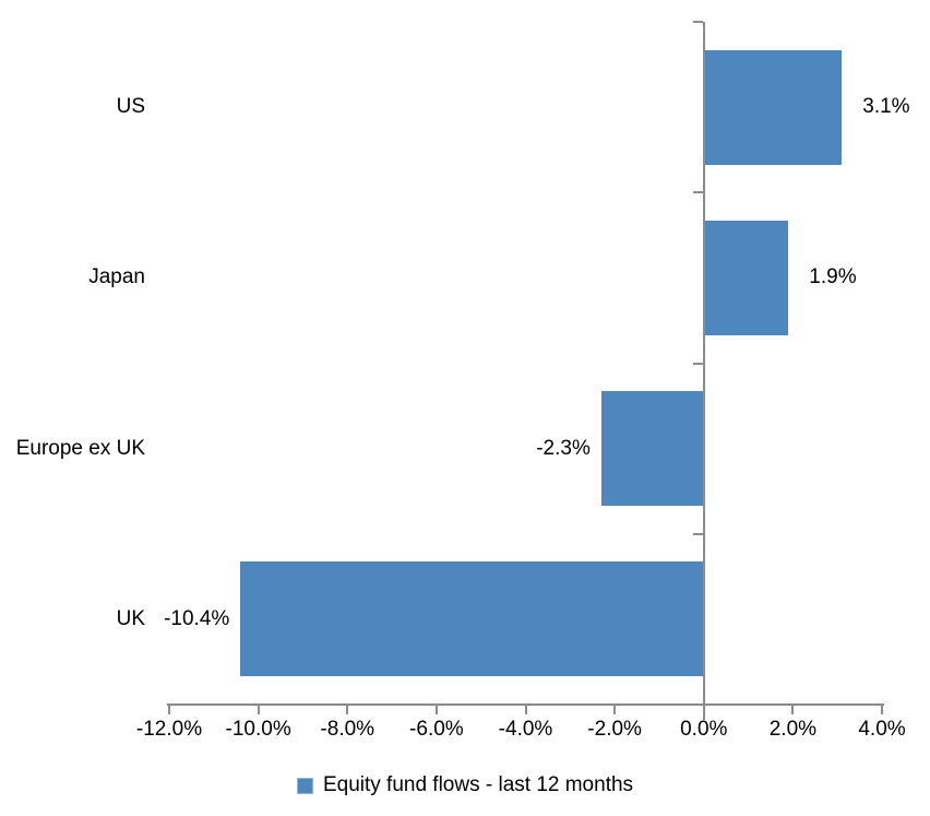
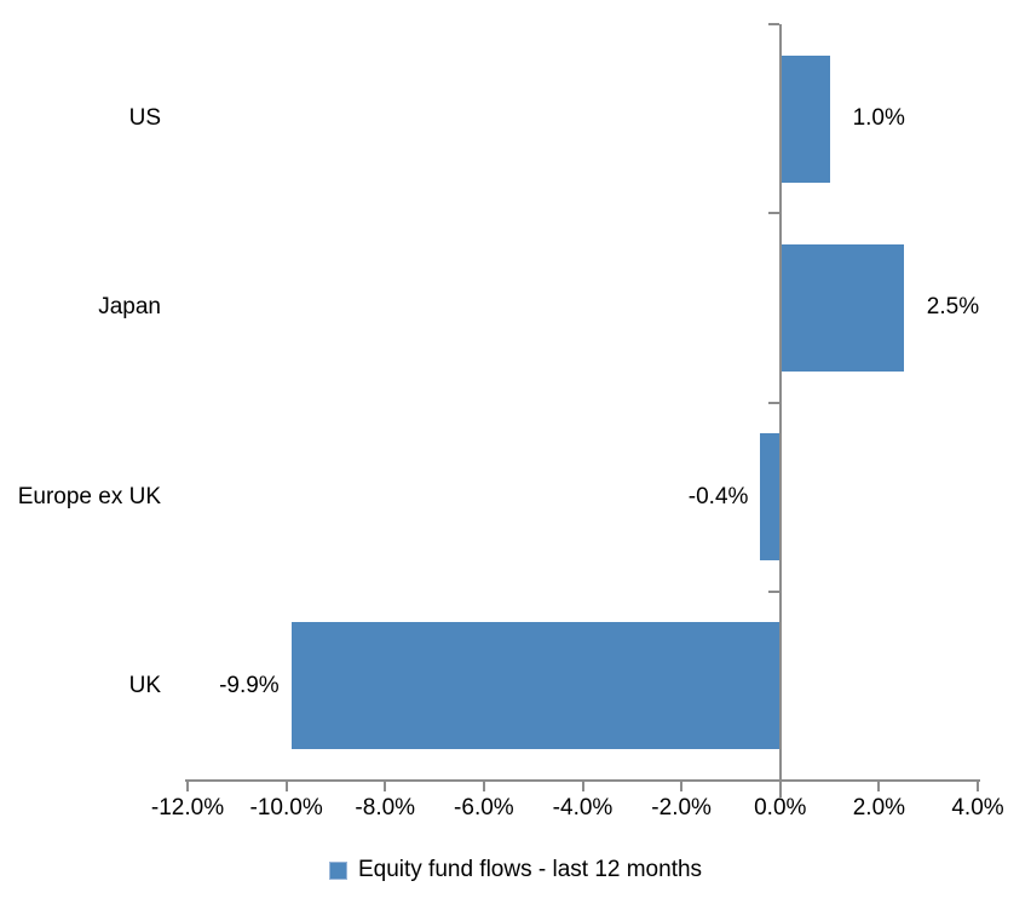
US: 3.1% -> 1.0%
Japan: 1.9% -> 2.5%
Europe ex UK: -2.3% -> -0.4%
UK: -10.4% -> -9.9%
